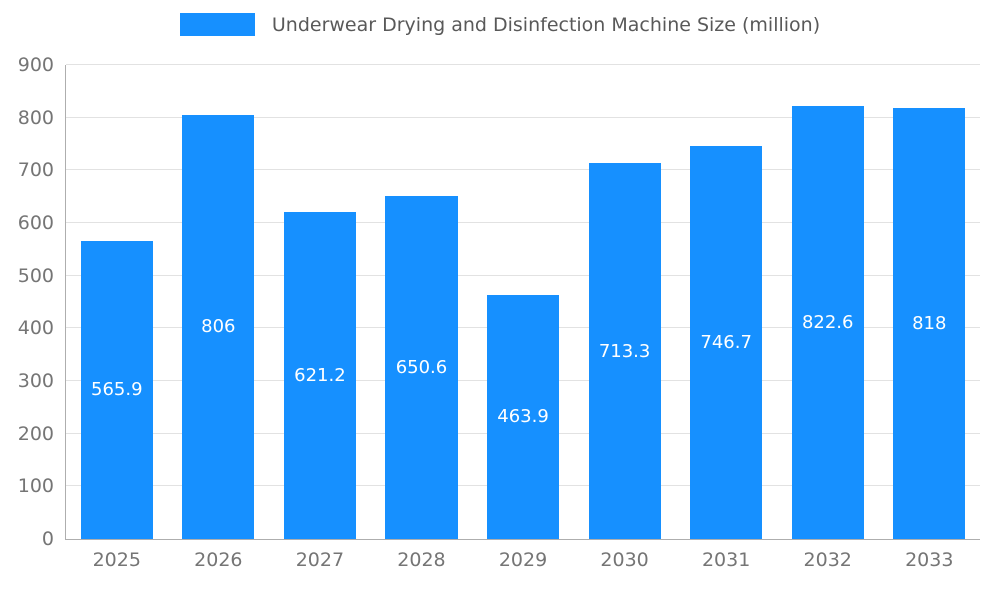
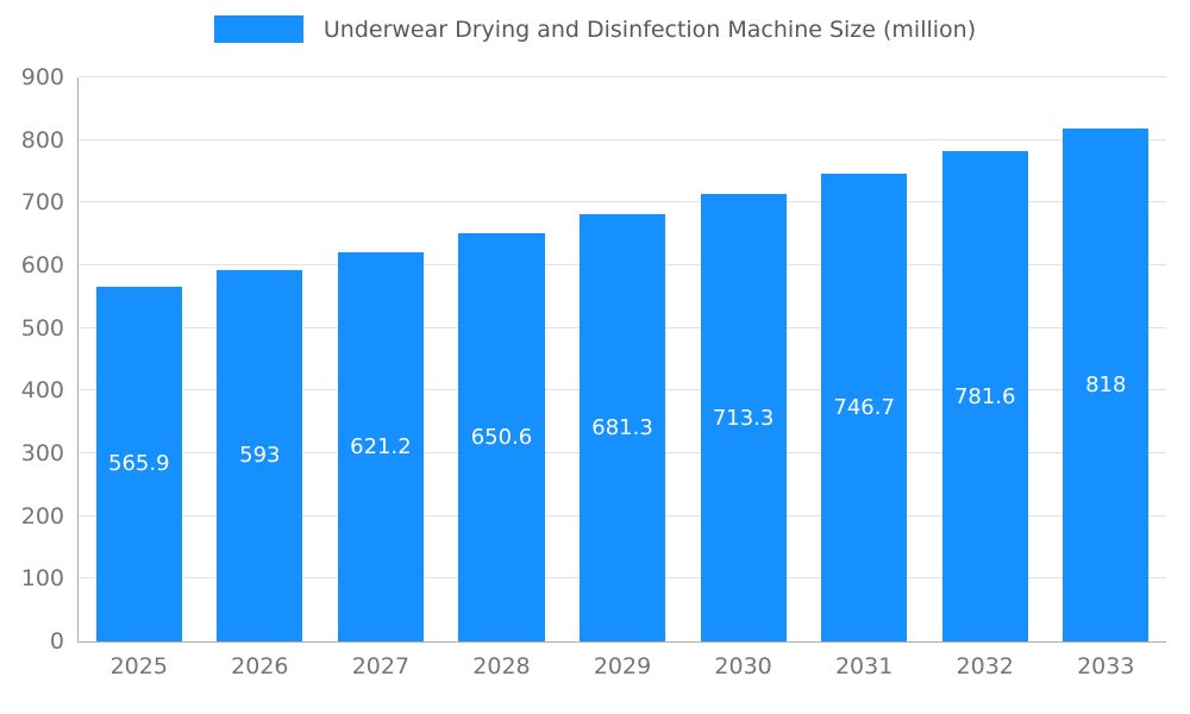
2026: 806 -> 593
2029: 463.9 -> 681.3
2032: 822.6 -> 781.6
